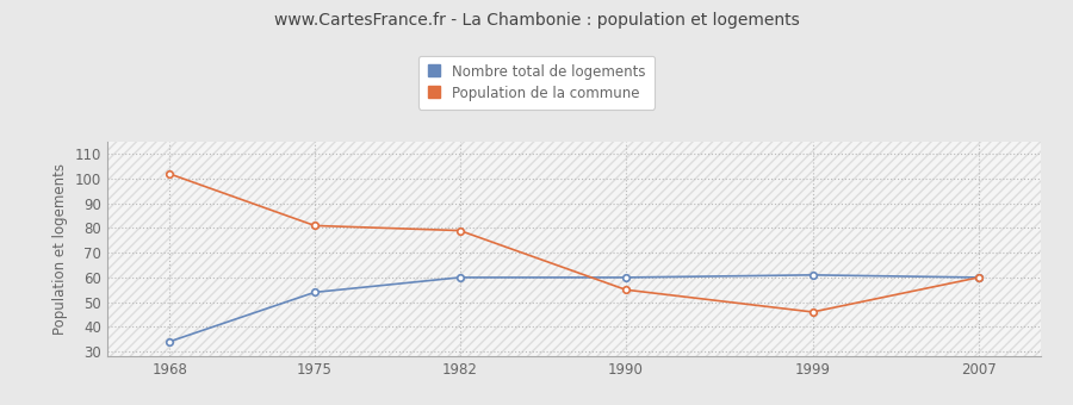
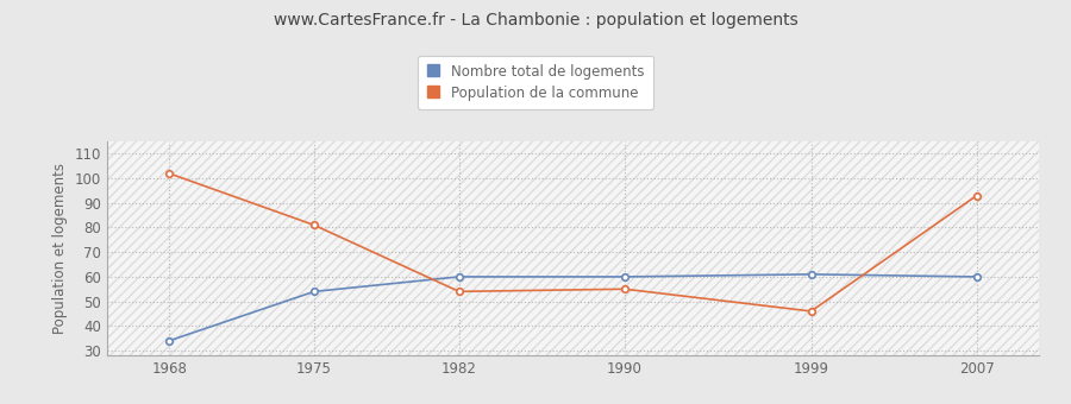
Population de la commune/1982: 79 -> 54
Population de la commune/2007: 60 -> 93
